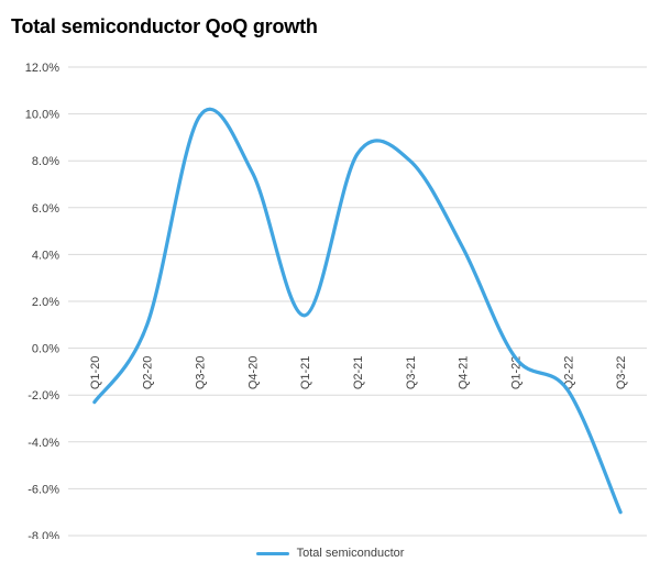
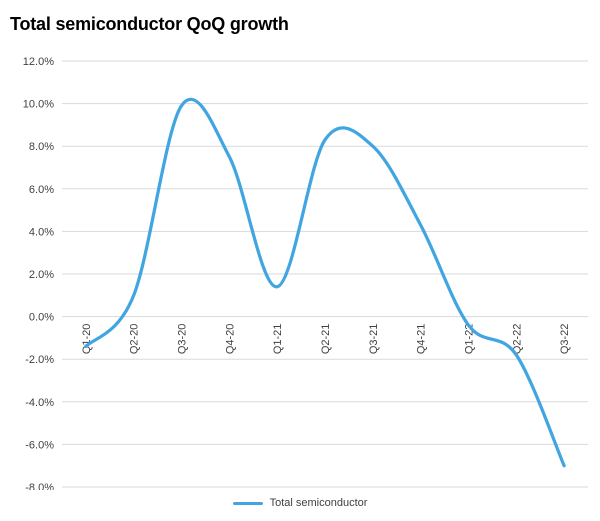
Q1-20: -2.3% -> -1.4%
